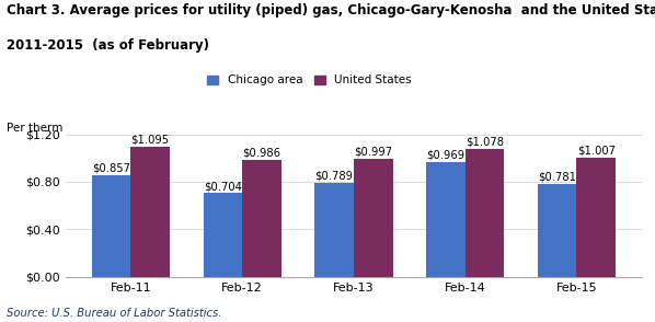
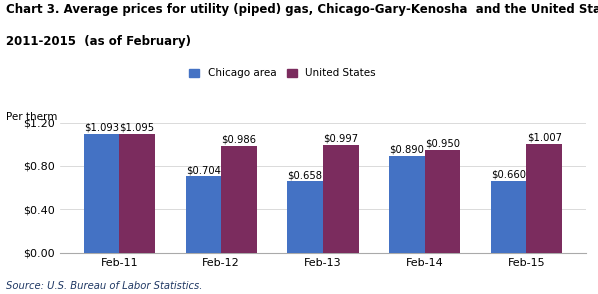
Chicago area/Feb-11: $0.857 -> $1.093
Chicago area/Feb-13: $0.789 -> $0.658
Chicago area/Feb-14: $0.969 -> $0.890
United States/Feb-14: $1.078 -> $0.950
Chicago area/Feb-15: $0.781 -> $0.660
